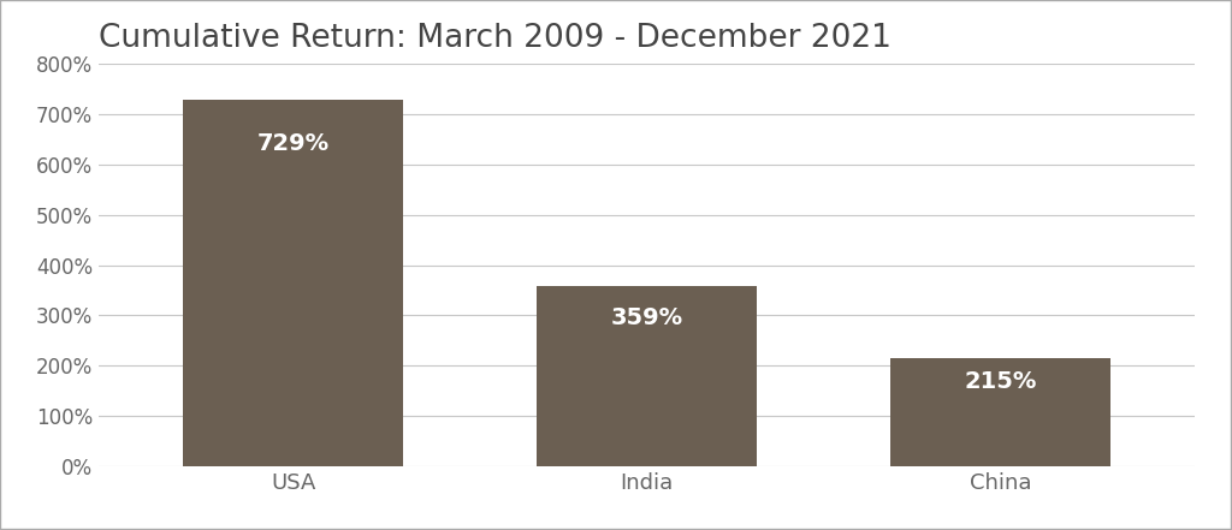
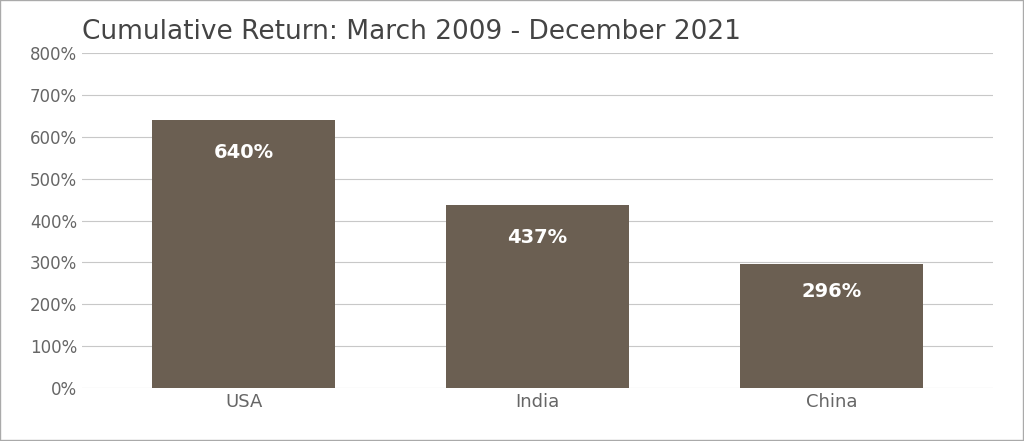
USA: 729% -> 640%
India: 359% -> 437%
China: 215% -> 296%
